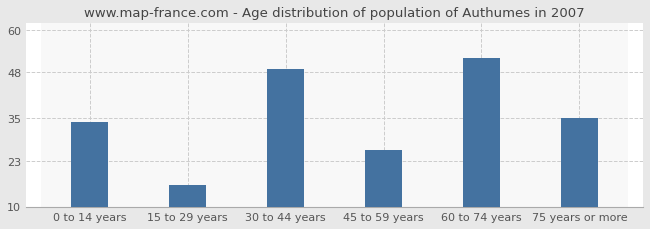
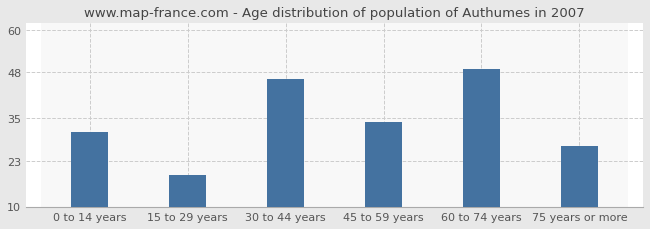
0 to 14 years: 34 -> 31
15 to 29 years: 16 -> 19
30 to 44 years: 49 -> 46
45 to 59 years: 26 -> 34
60 to 74 years: 52 -> 49
75 years or more: 35 -> 27
